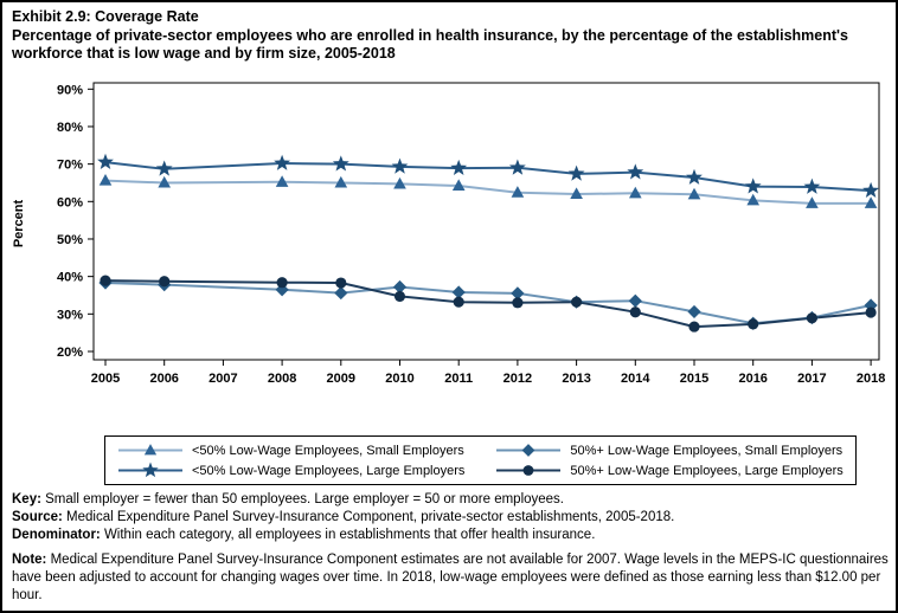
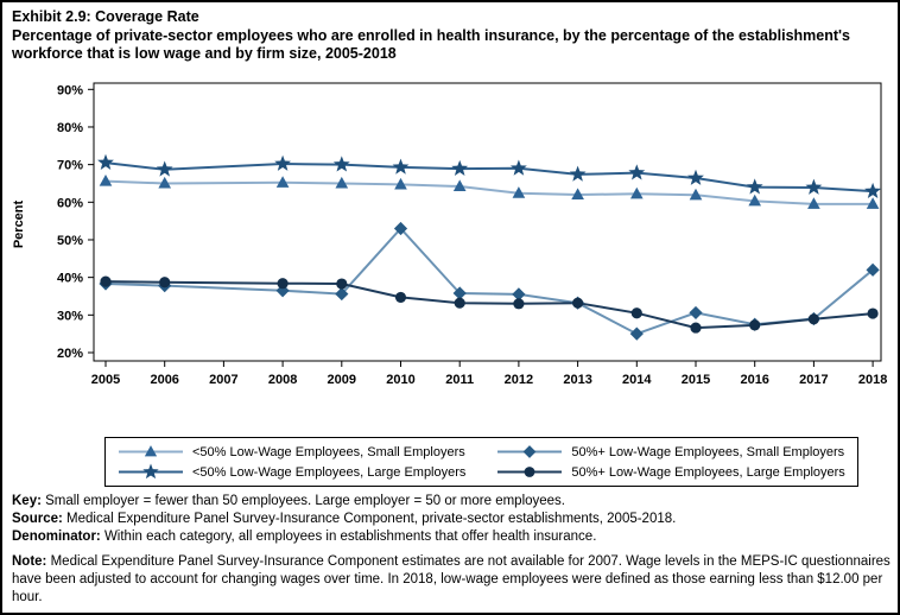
50%+ Low-Wage Employees, Small Employers/2010: 37% -> 53%
50%+ Low-Wage Employees, Small Employers/2014: 34% -> 25%
50%+ Low-Wage Employees, Small Employers/2018: 32% -> 42%
